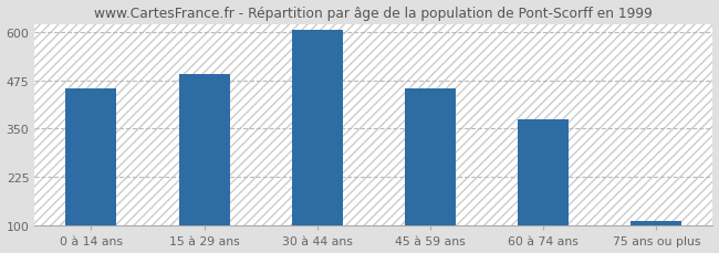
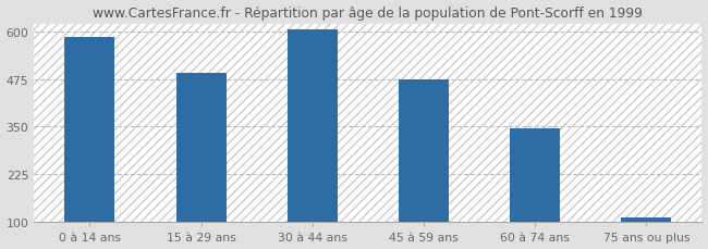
0 à 14 ans: 455 -> 585
45 à 59 ans: 455 -> 475
60 à 74 ans: 375 -> 347
